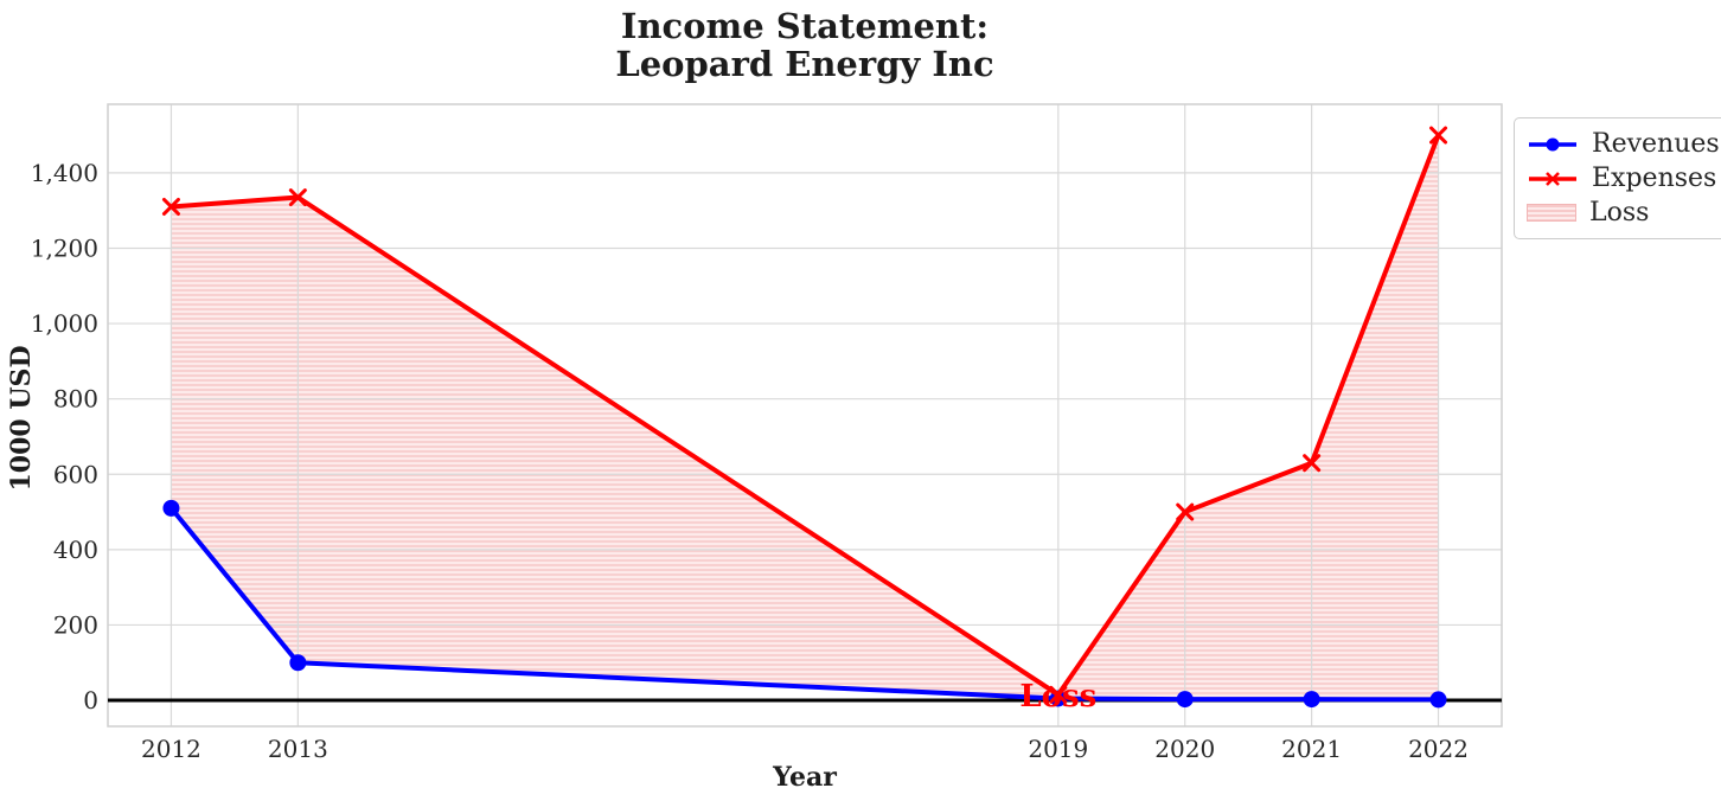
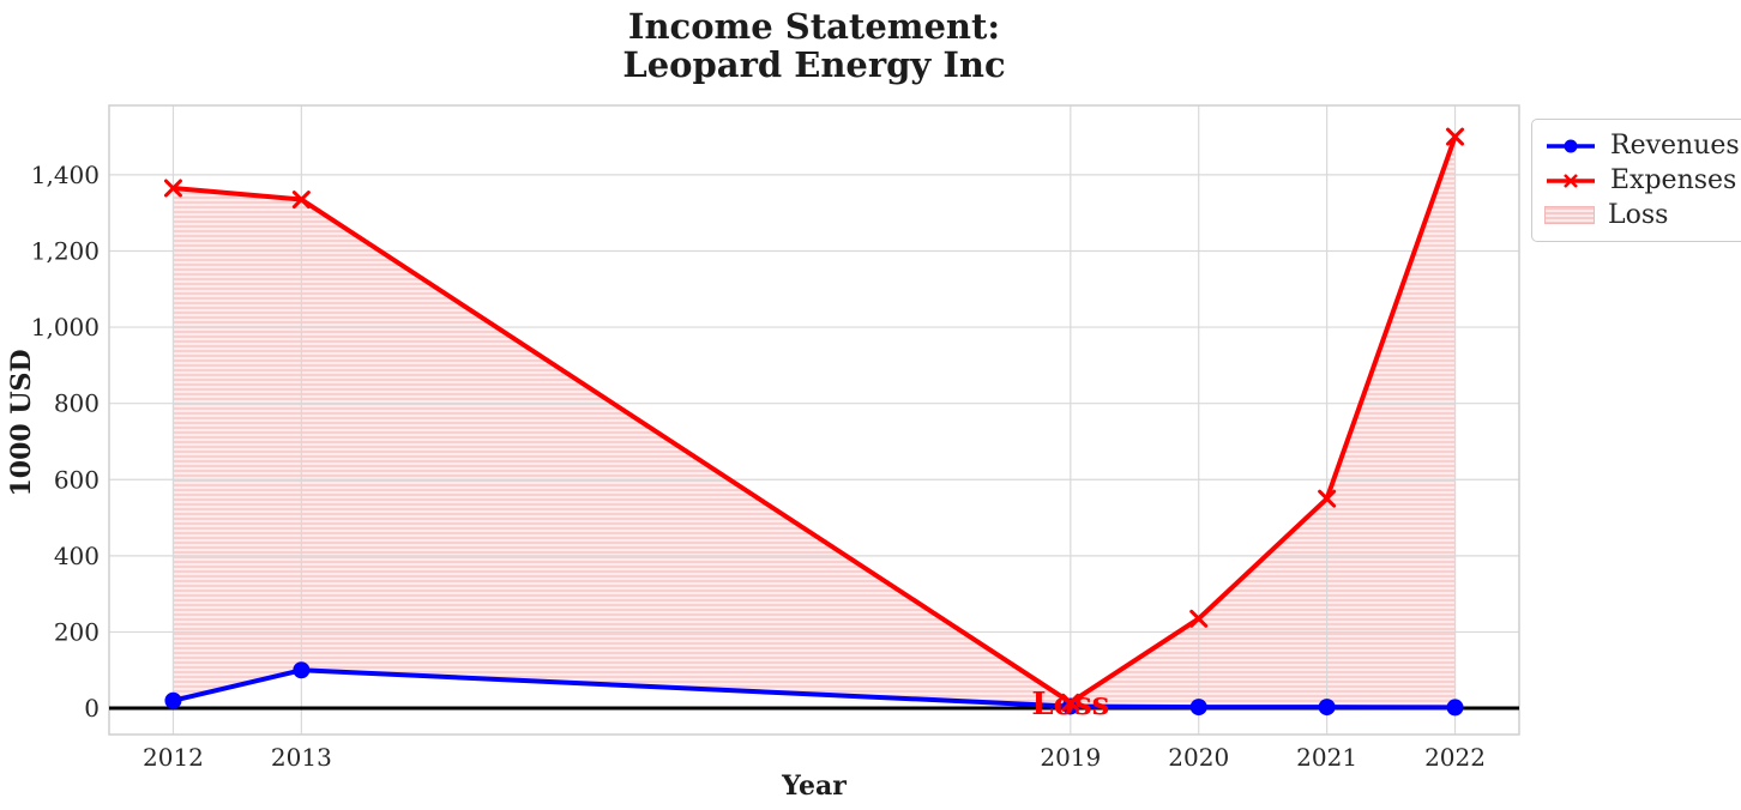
Revenues/2012: 510 -> 20
Expenses/2012: 1310 -> 1360
Expenses/2020: 500 -> 240
Expenses/2021: 630 -> 550
